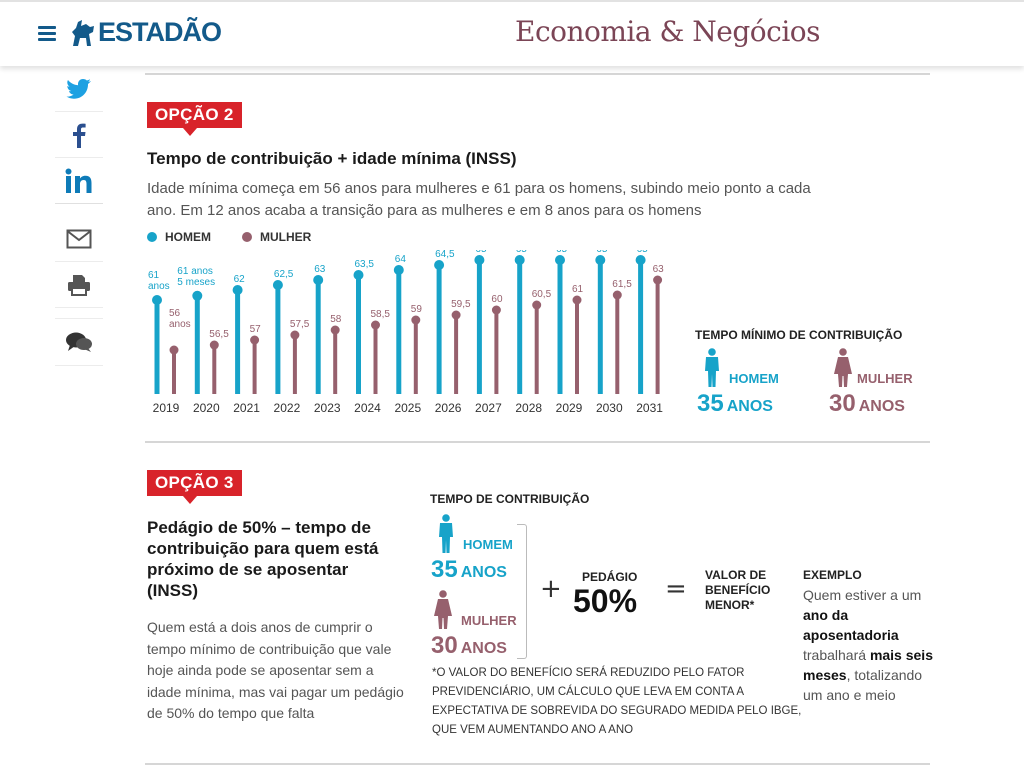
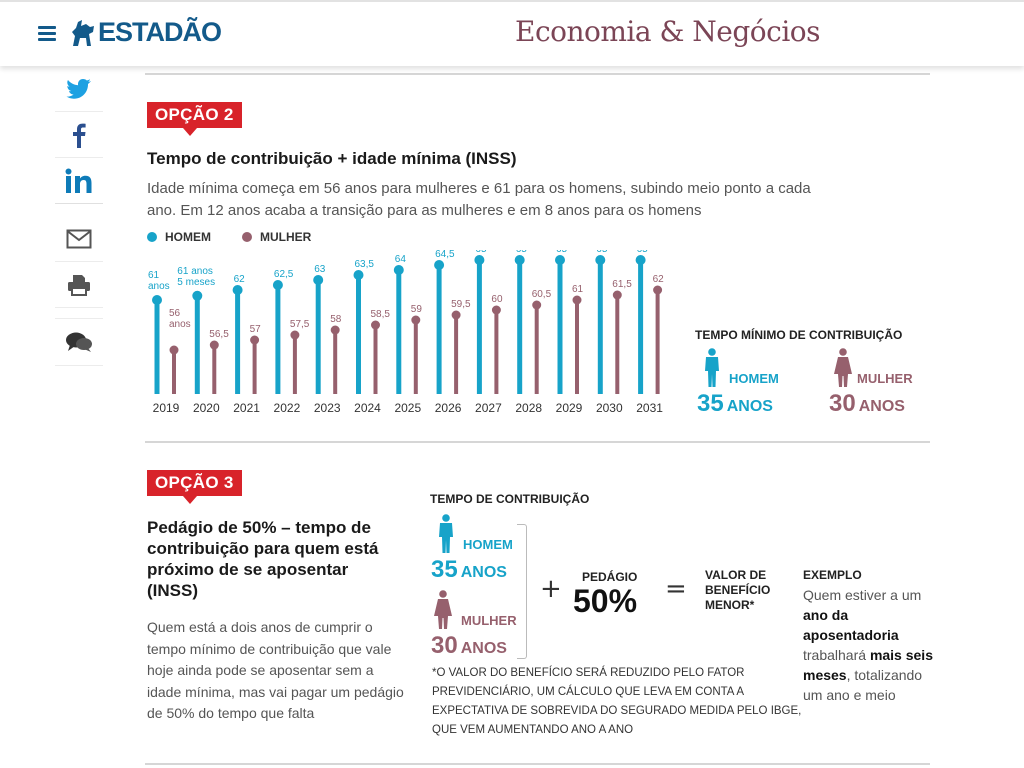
MULHER/2031: 63 -> 62
